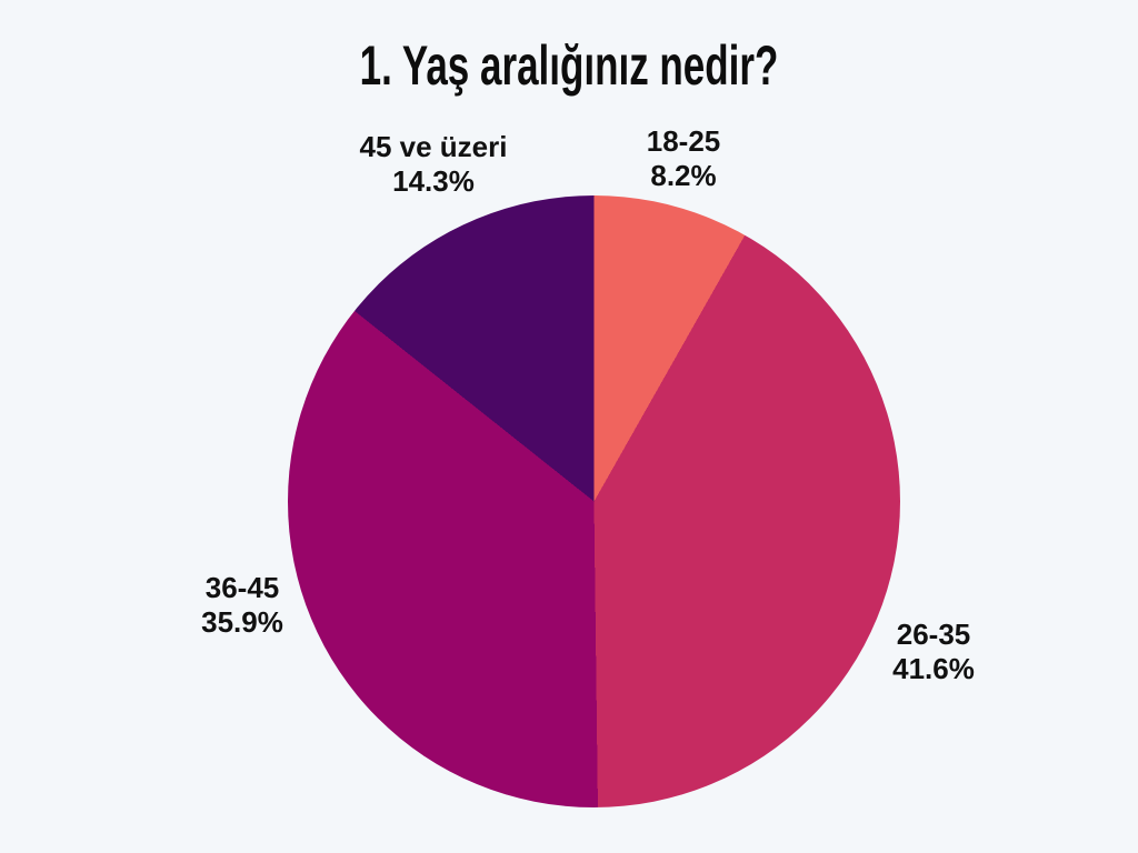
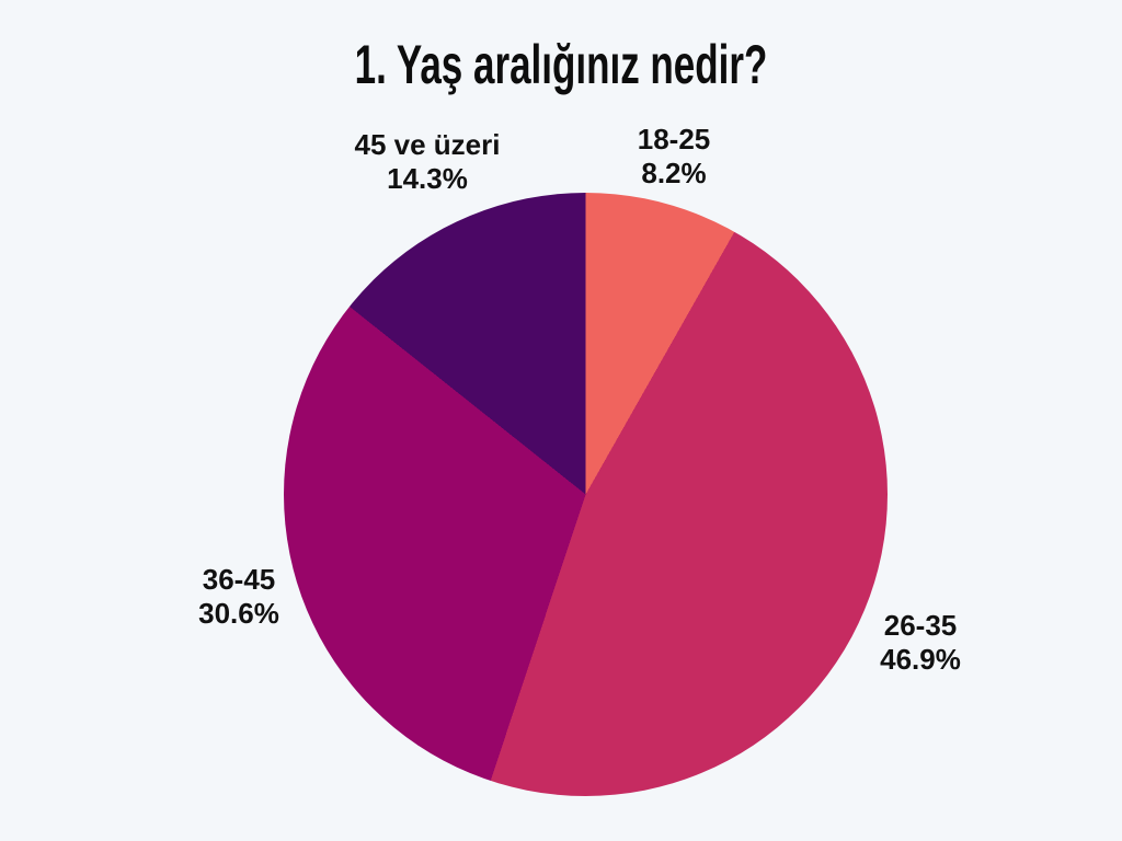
26-35: 41.6% -> 46.9%
36-45: 35.9% -> 30.6%
